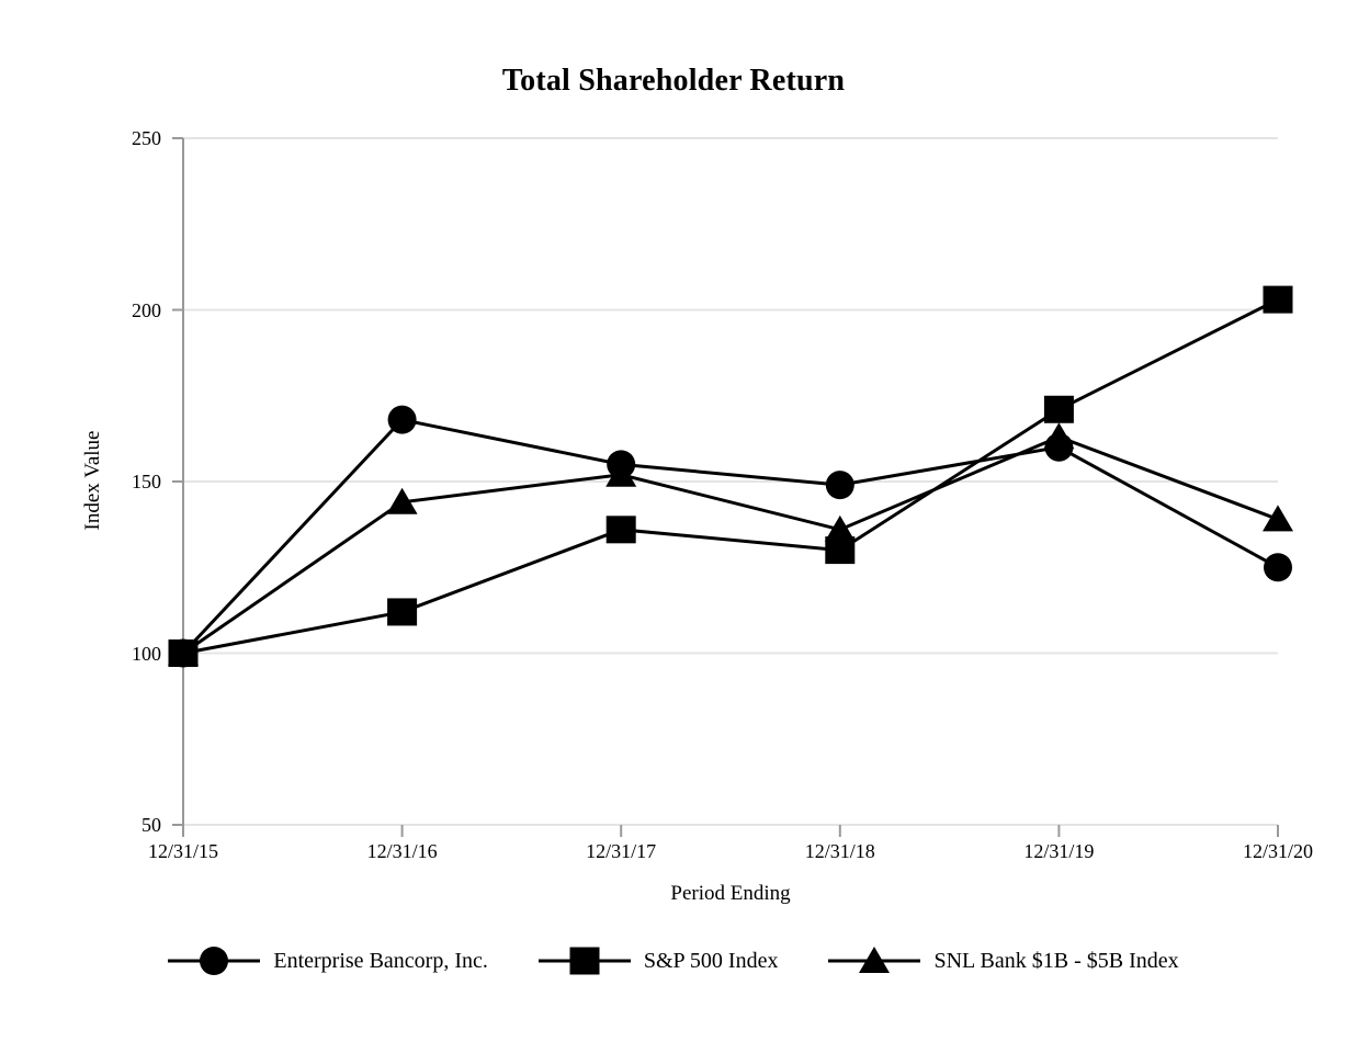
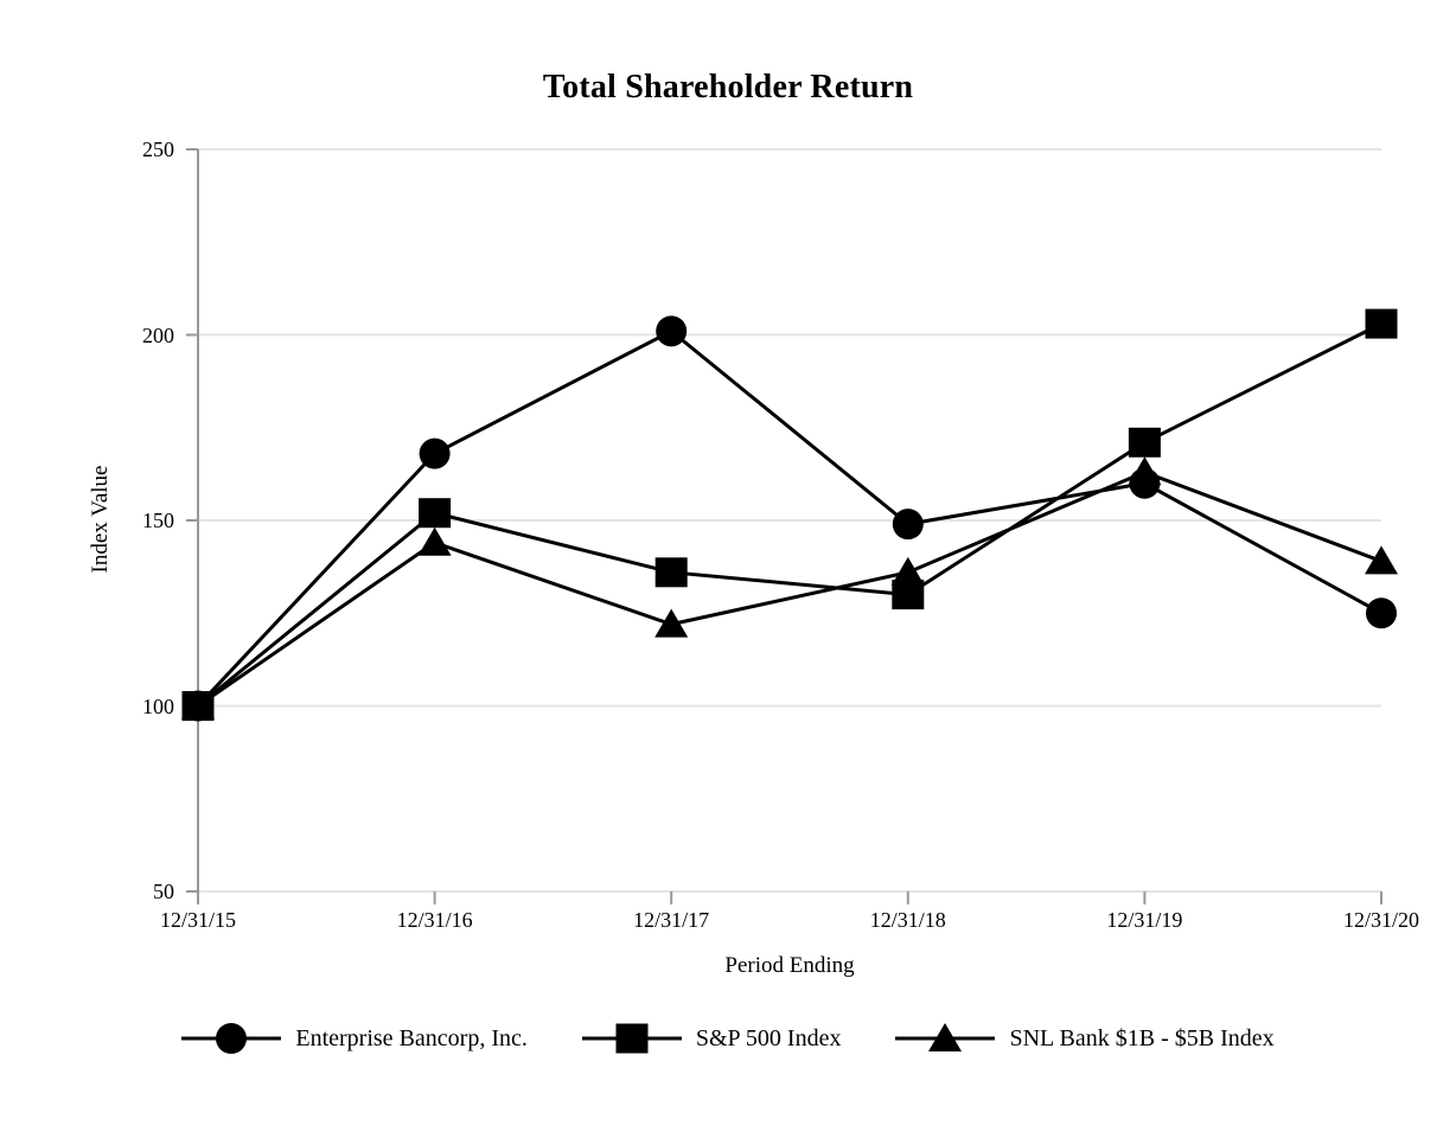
S&P 500 Index/12/31/16: 112 -> 152
Enterprise Bancorp, Inc./12/31/17: 155 -> 201
SNL Bank $1B - $5B Index/12/31/17: 152 -> 122
